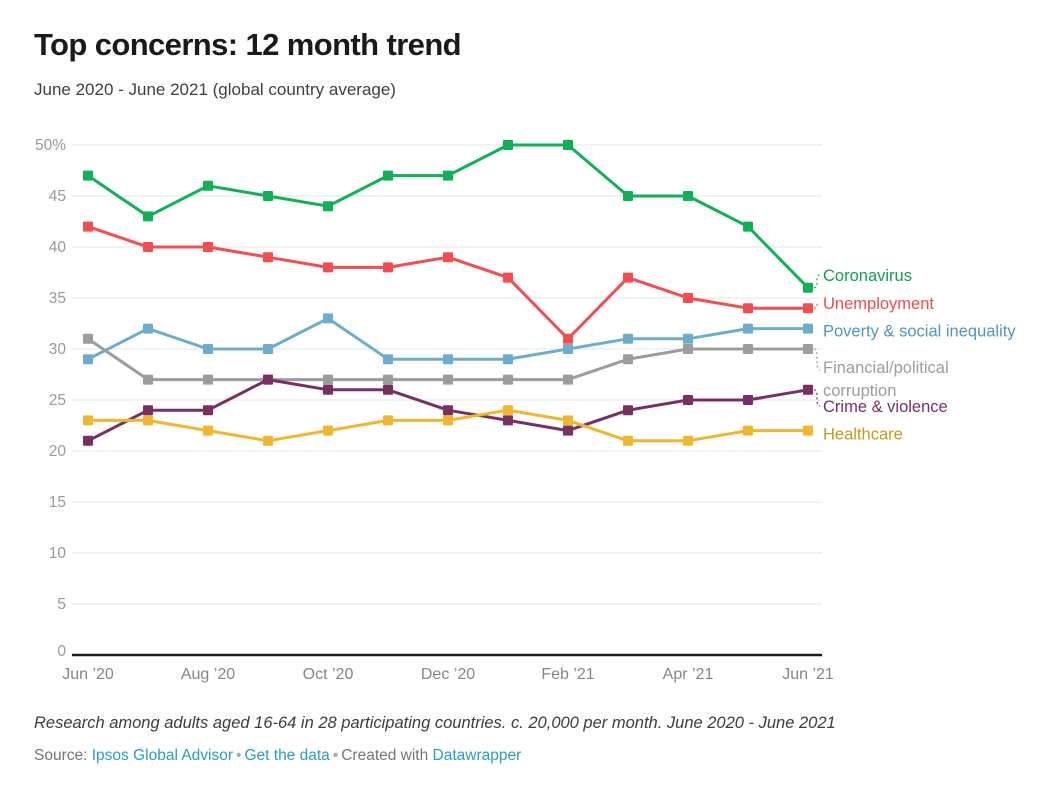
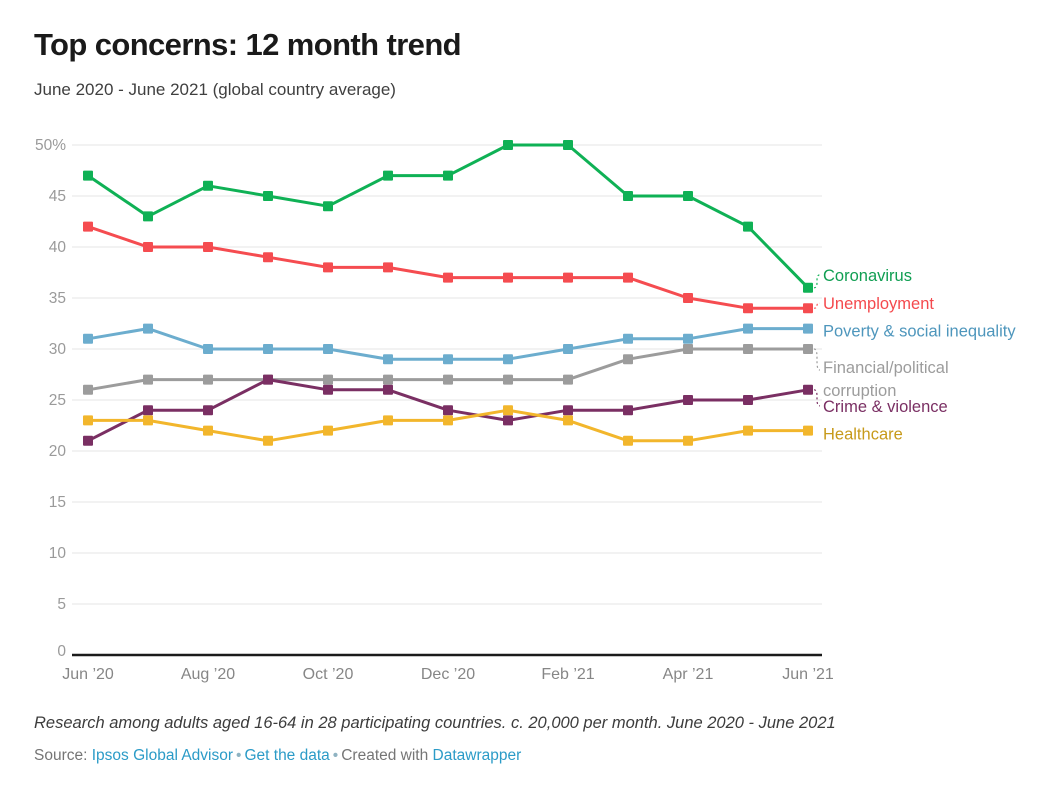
Poverty & social inequality/Jun ’20: 29 -> 31
Financial/political corruption/Jun ’20: 31 -> 26
Poverty & social inequality/Oct ’20: 33 -> 30
Unemployment/Dec ’20: 39 -> 37
Unemployment/Feb ’21: 31 -> 37
Crime & violence/Feb ’21: 22 -> 24
